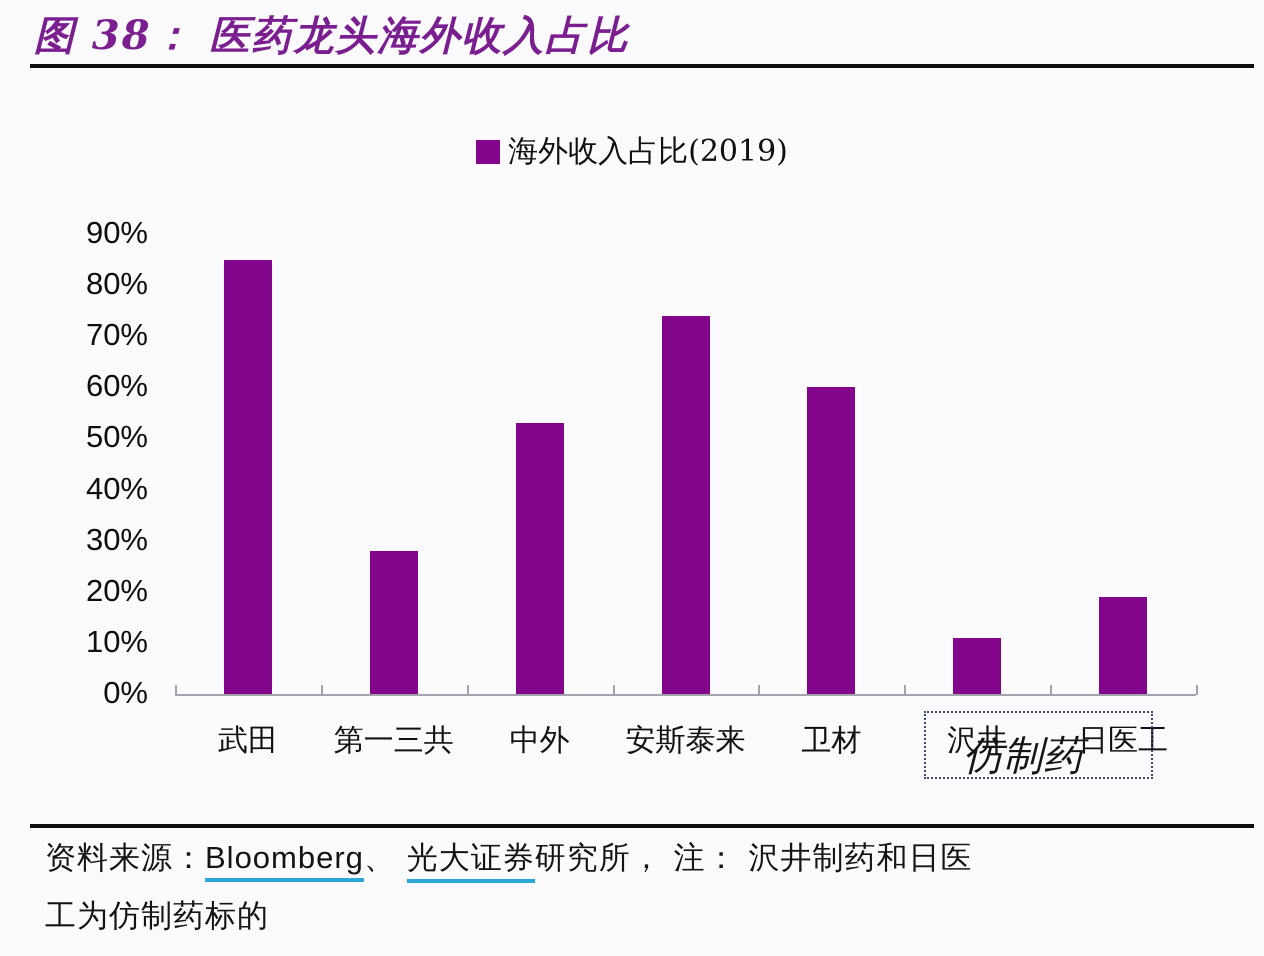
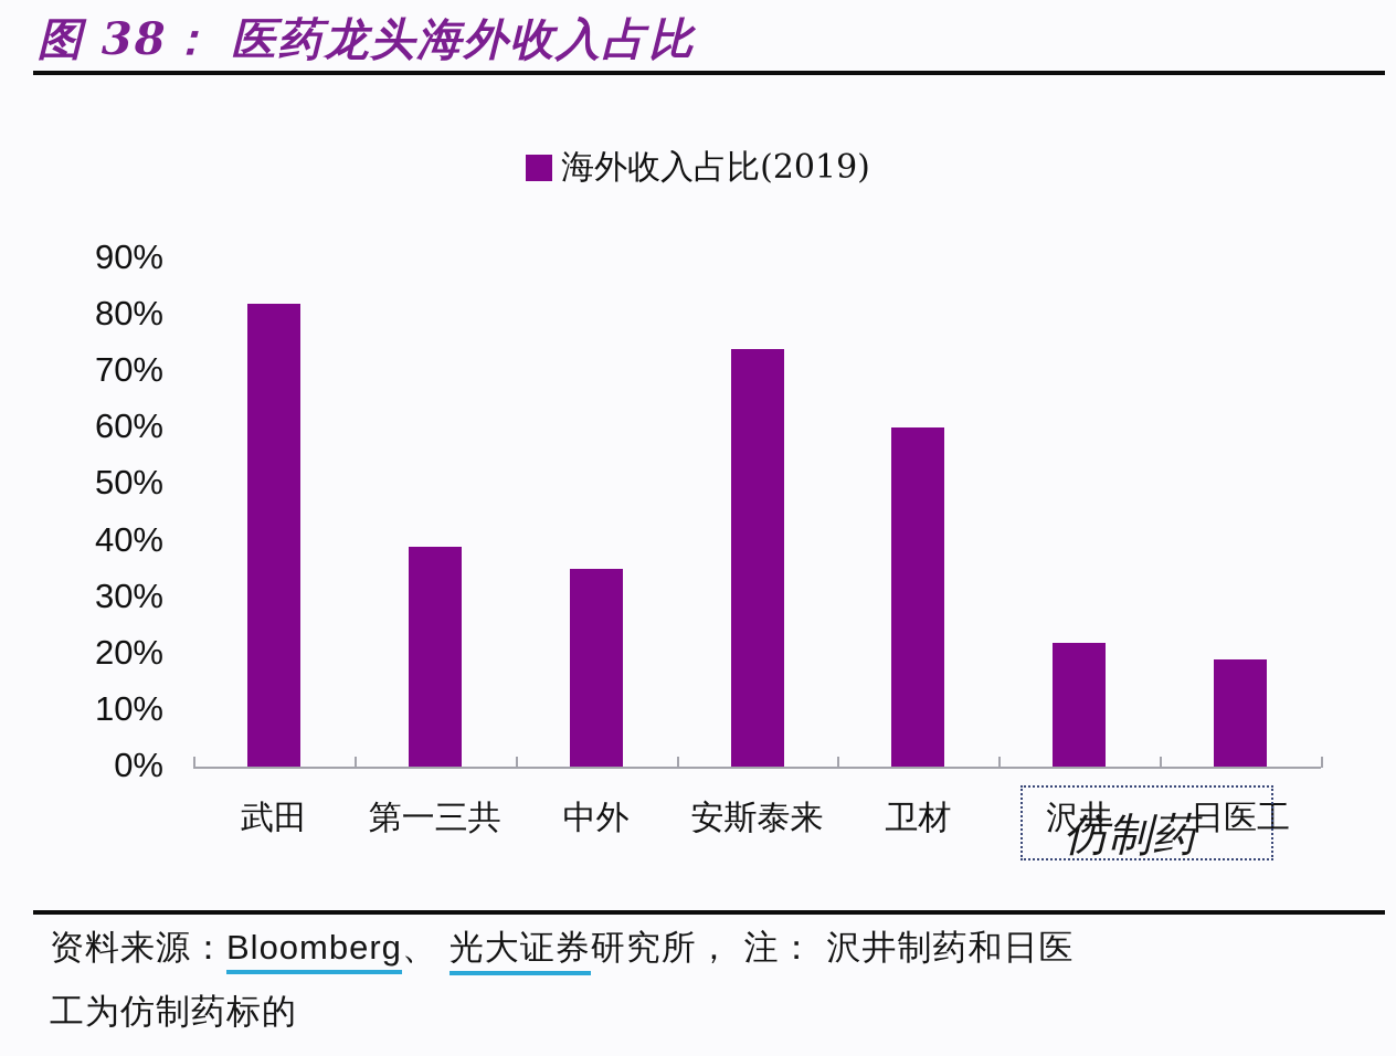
武田: 85% -> 82%
第一三共: 28% -> 39%
中外: 53% -> 35%
沢井: 11% -> 22%
